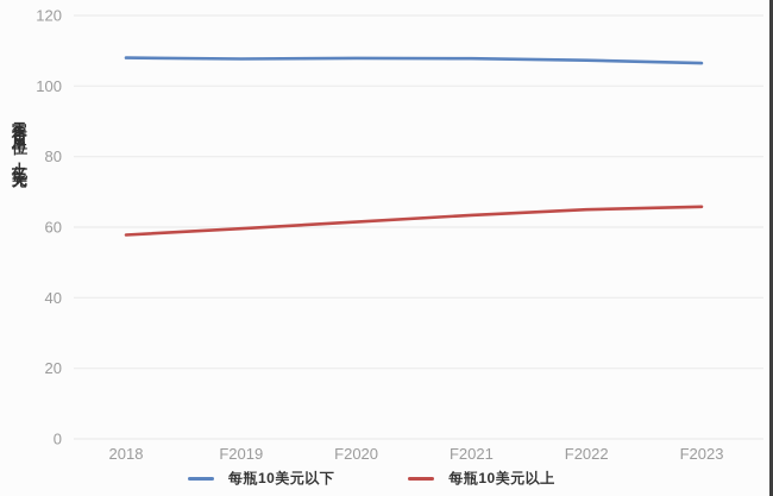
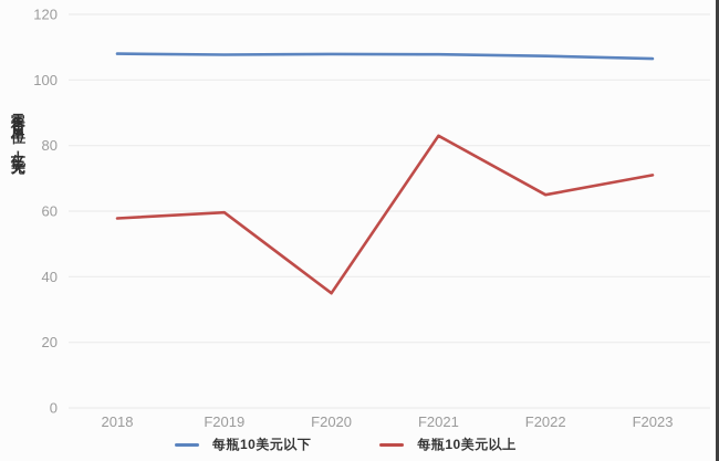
每瓶10美元以上/F2020: 62 -> 35
每瓶10美元以上/F2021: 63 -> 83
每瓶10美元以上/F2023: 66 -> 71
